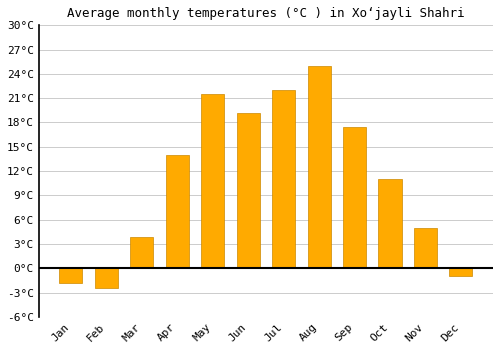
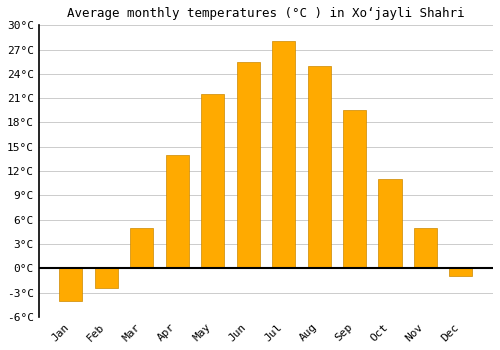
Jan: -1.8°C -> -4.0°C
Mar: 3.8°C -> 5.0°C
Jun: 19.2°C -> 25.5°C
Jul: 22.0°C -> 28.0°C
Sep: 17.4°C -> 19.5°C
